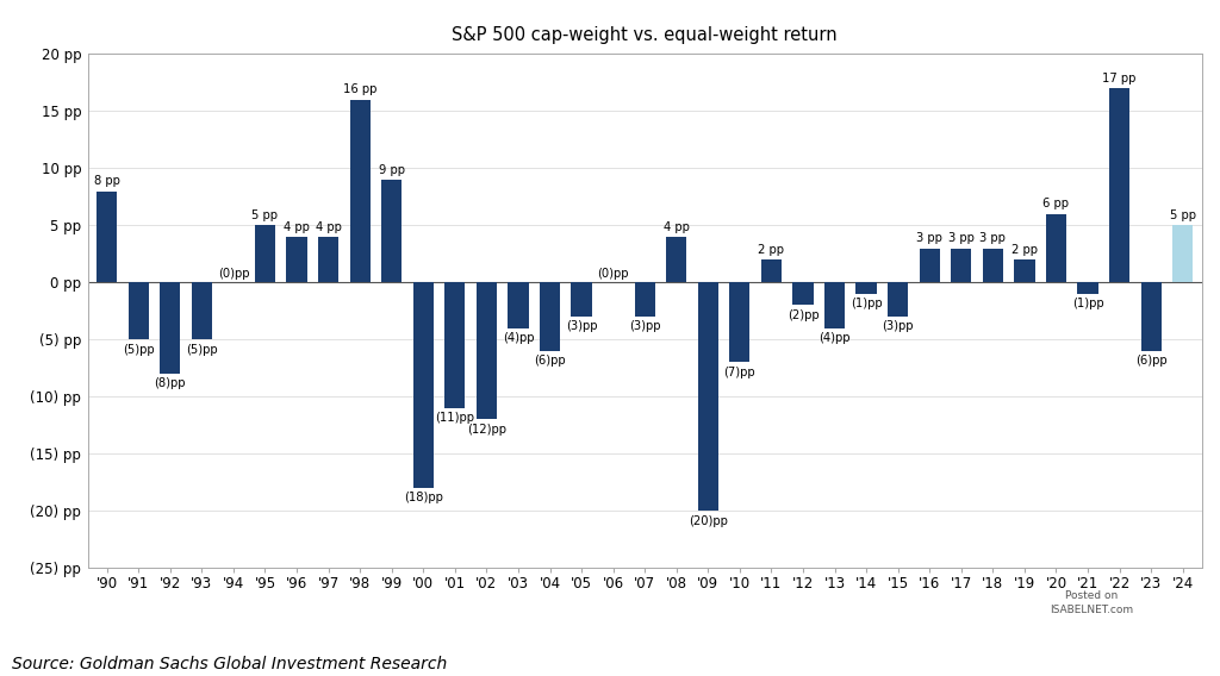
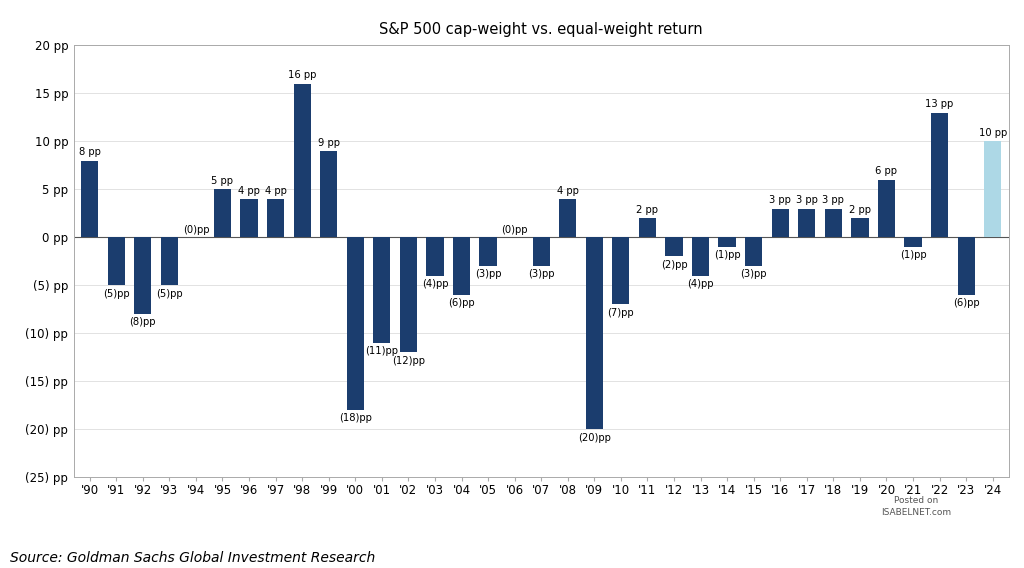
'22: 17 -> 13
'24: 5 -> 10
